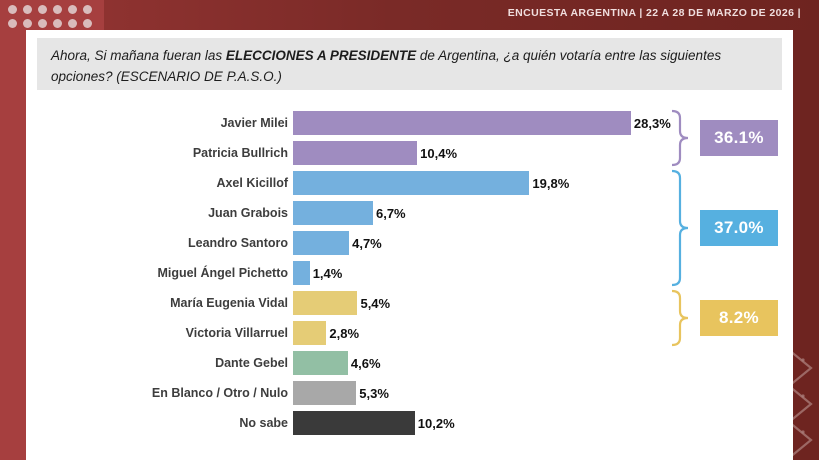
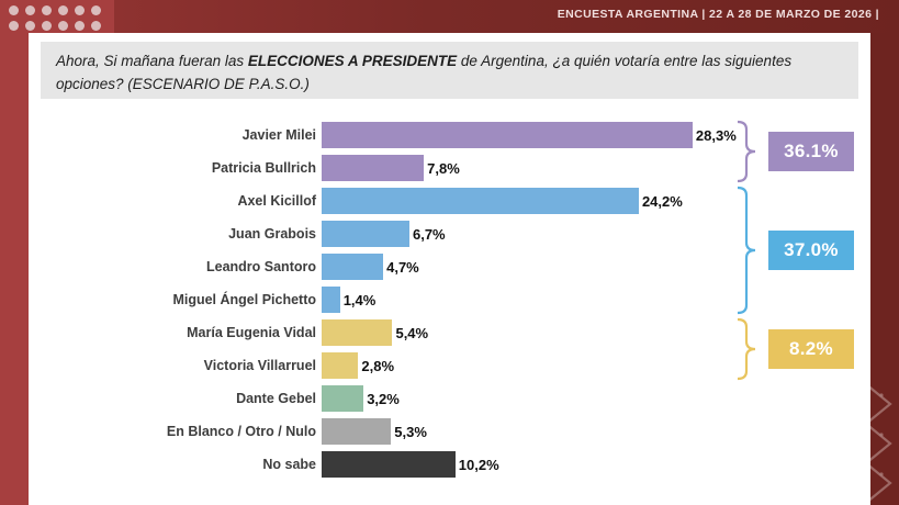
Patricia Bullrich: 10,4% -> 7,8%
Axel Kicillof: 19,8% -> 24,2%
Dante Gebel: 4,6% -> 3,2%
